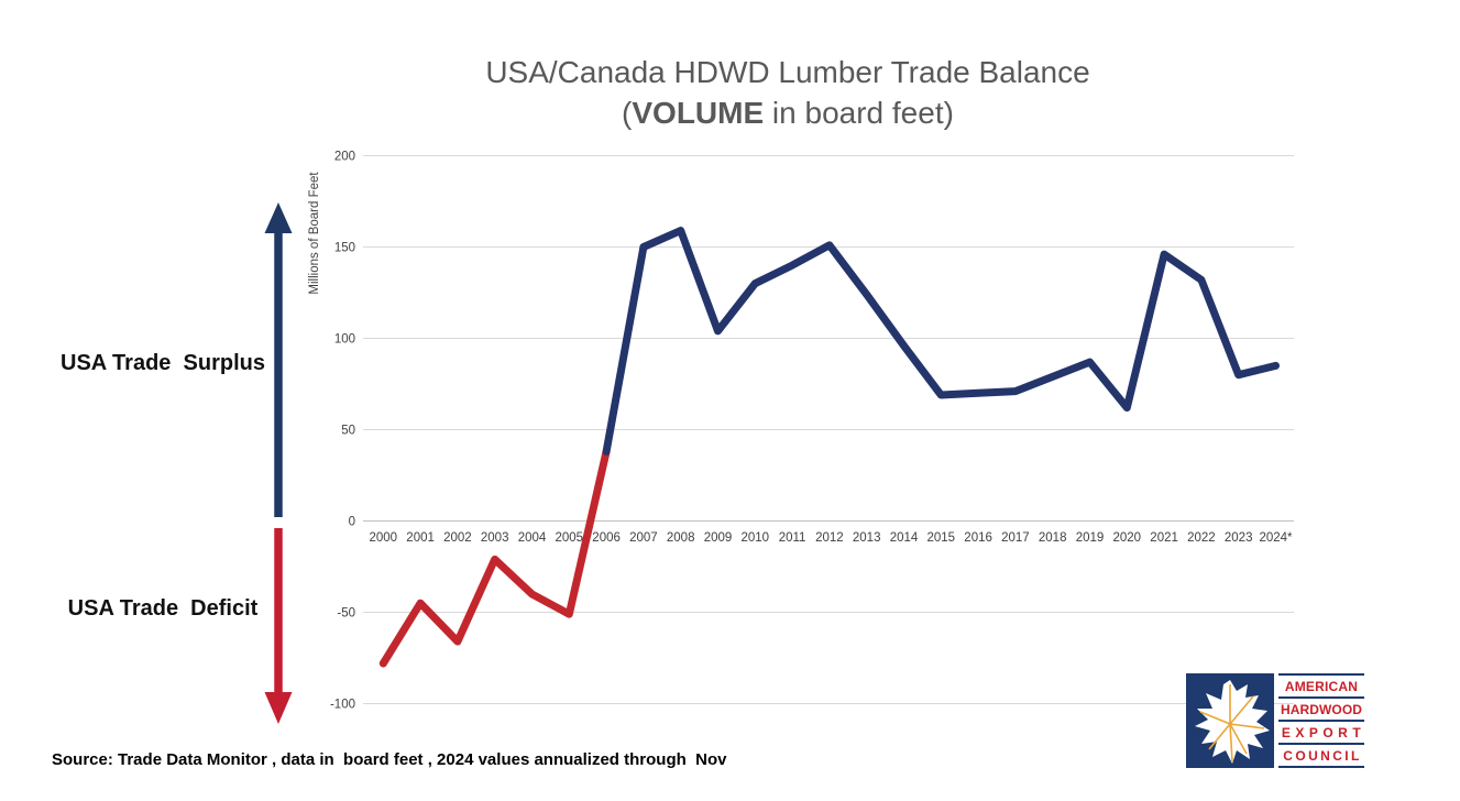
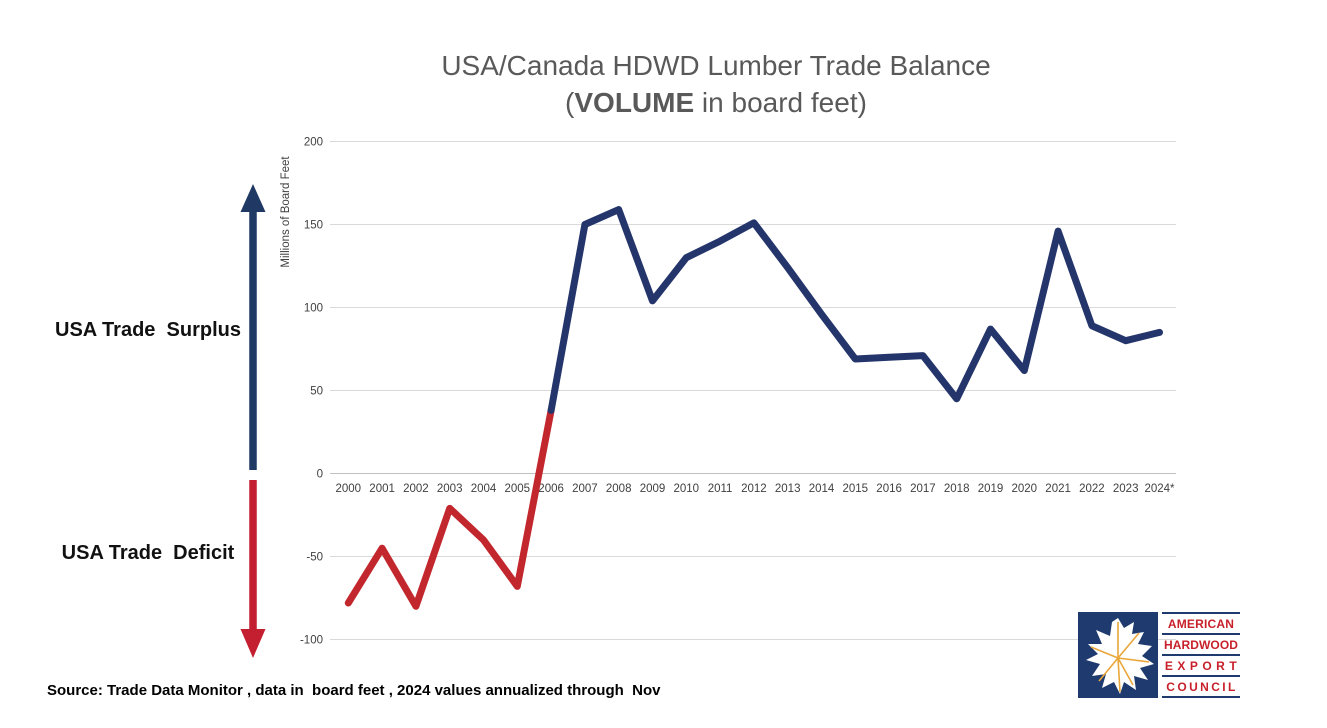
2002: -66 -> -80
2005: -51 -> -68
2018: 79 -> 45
2022: 132 -> 89
